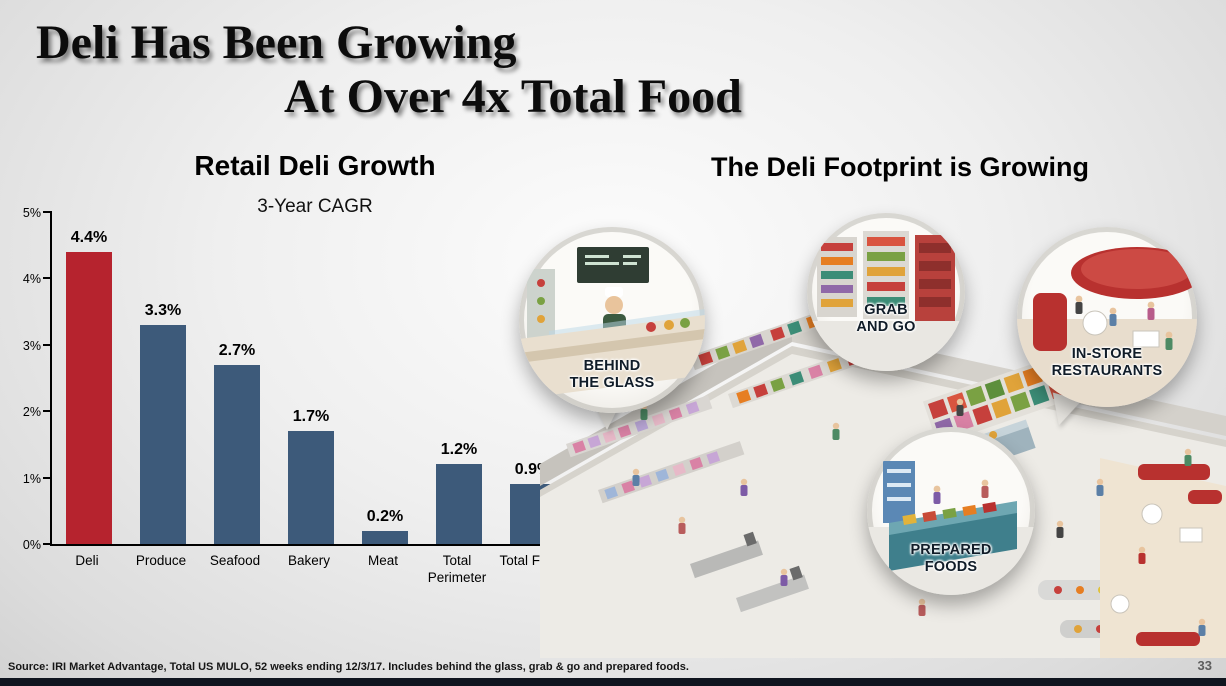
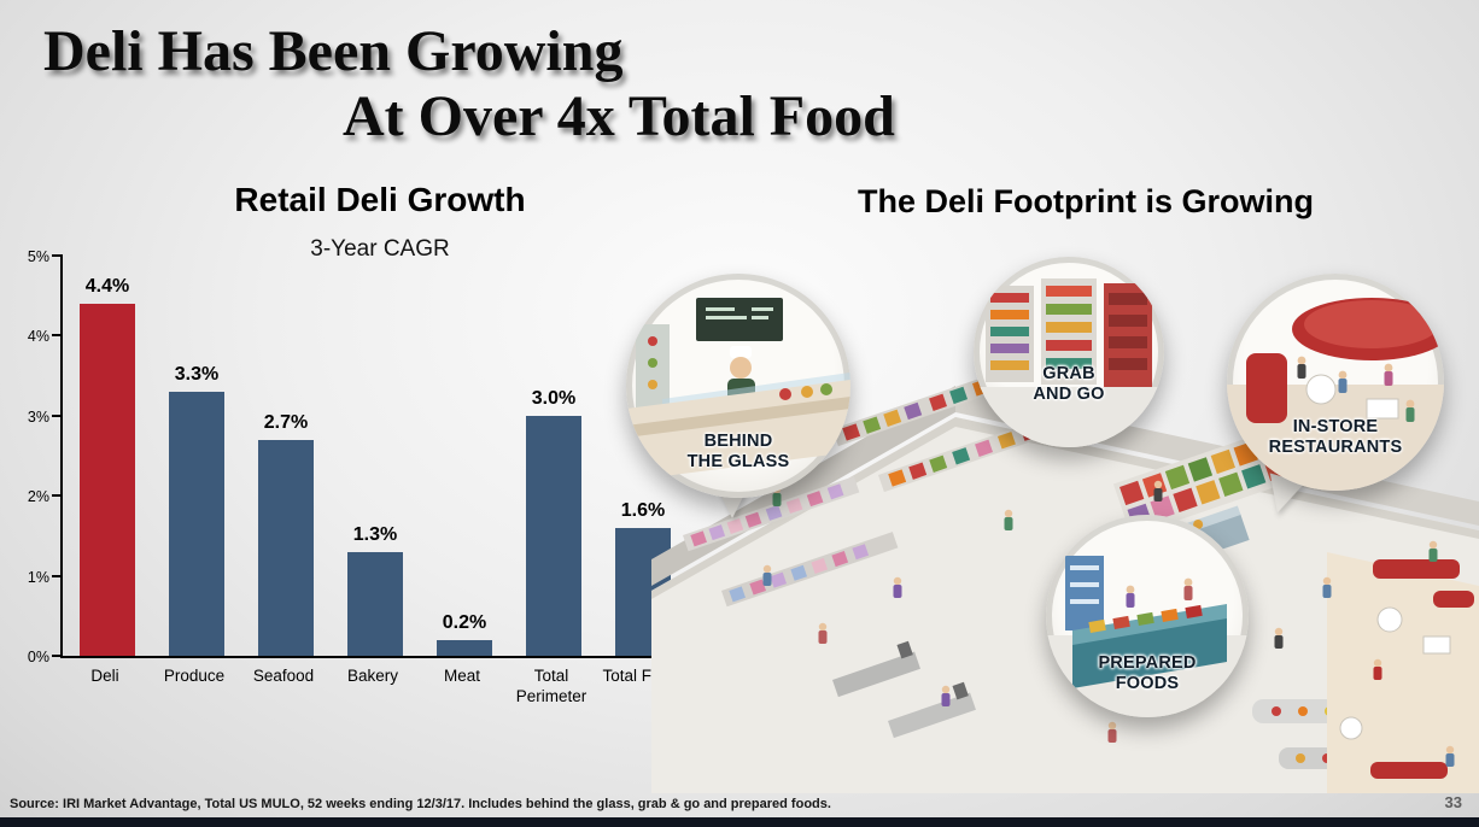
Bakery: 1.7% -> 1.3%
Total Perimeter: 1.2% -> 3.0%
Total Food: 0.9% -> 1.6%
